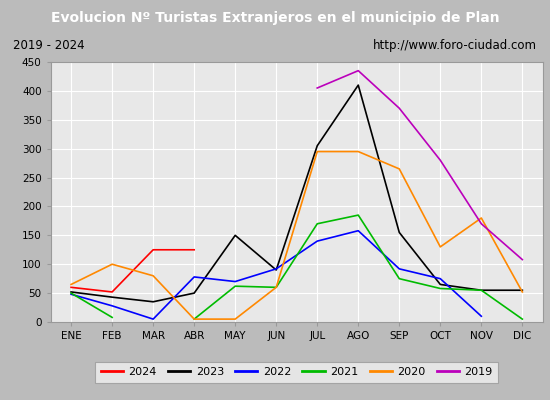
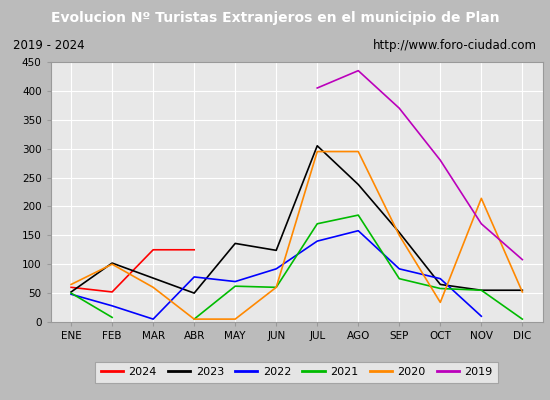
2023/FEB: 43 -> 102
2023/MAR: 35 -> 76
2020/MAR: 80 -> 60
2023/MAY: 150 -> 136
2023/JUN: 90 -> 124
2023/AGO: 410 -> 238
2020/SEP: 265 -> 150
2020/OCT: 130 -> 34
2020/NOV: 180 -> 214
